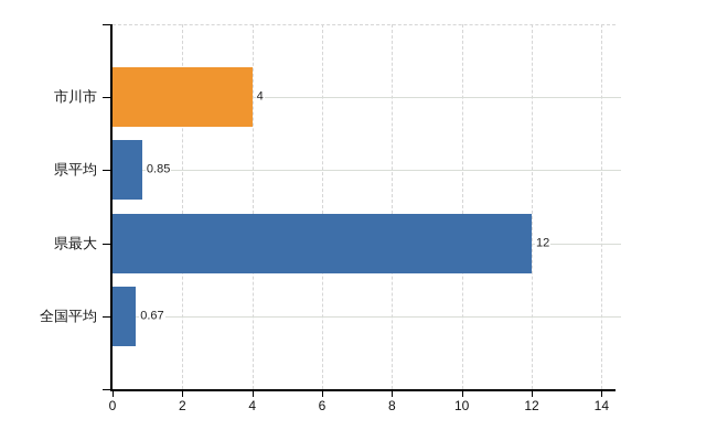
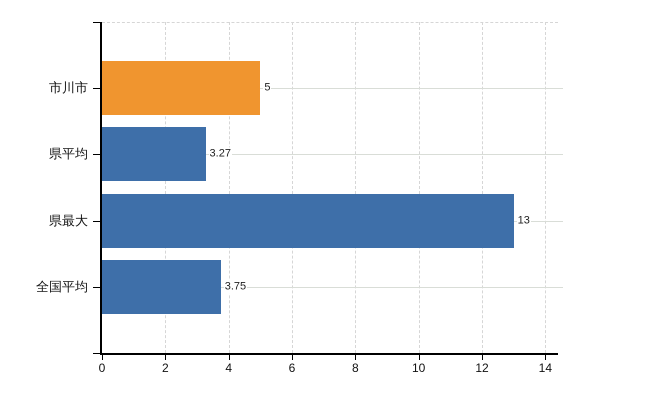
市川市: 4 -> 5
県平均: 0.85 -> 3.27
県最大: 12 -> 13
全国平均: 0.67 -> 3.75
